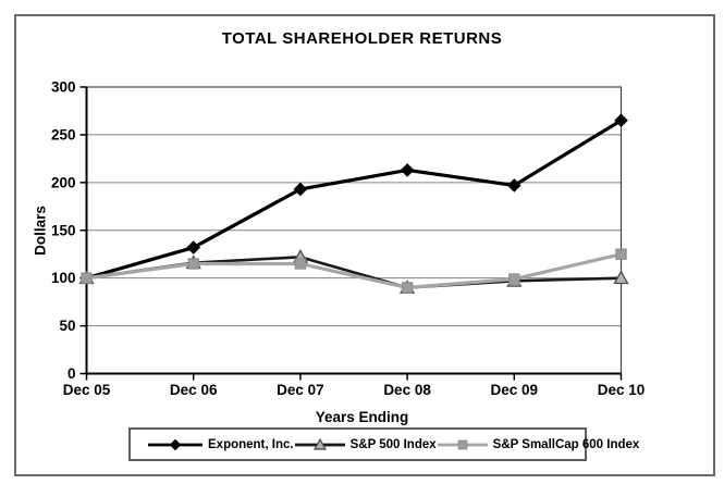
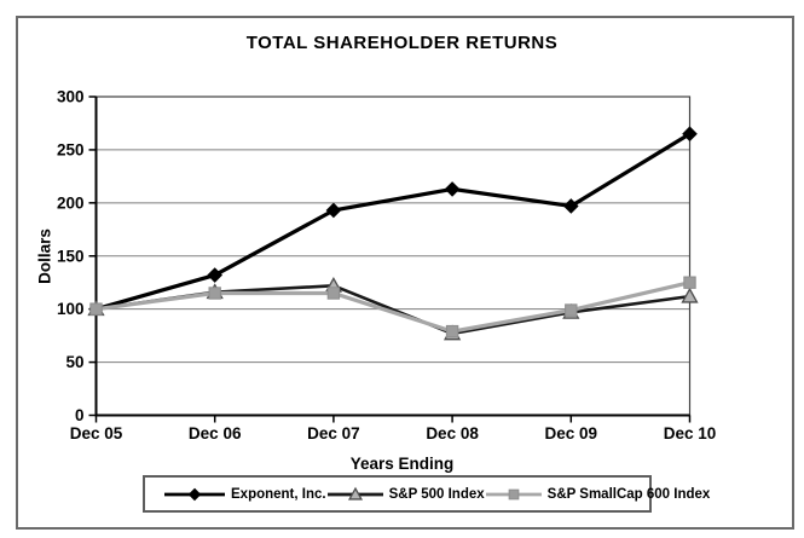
S&P 500 Index/Dec 08: 90 -> 80
S&P SmallCap 600 Index/Dec 08: 90 -> 80
S&P 500 Index/Dec 10: 100 -> 110
